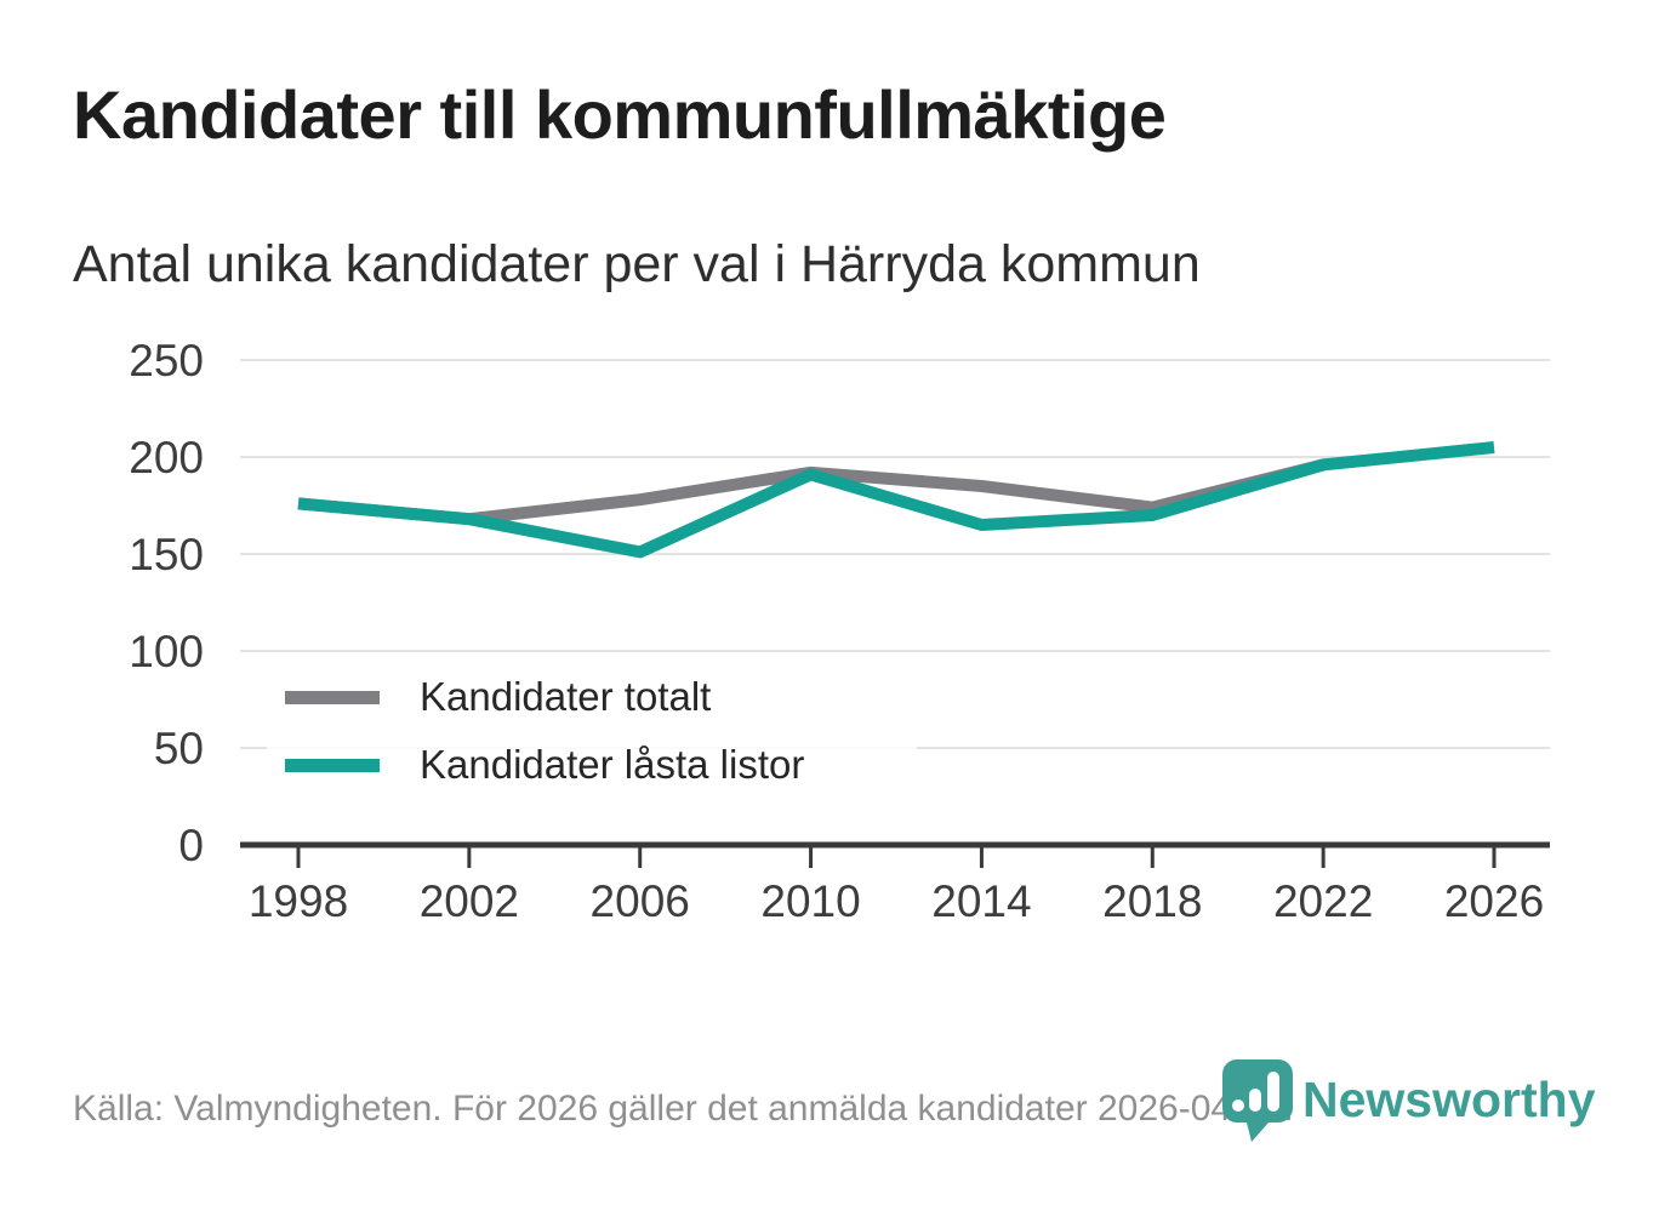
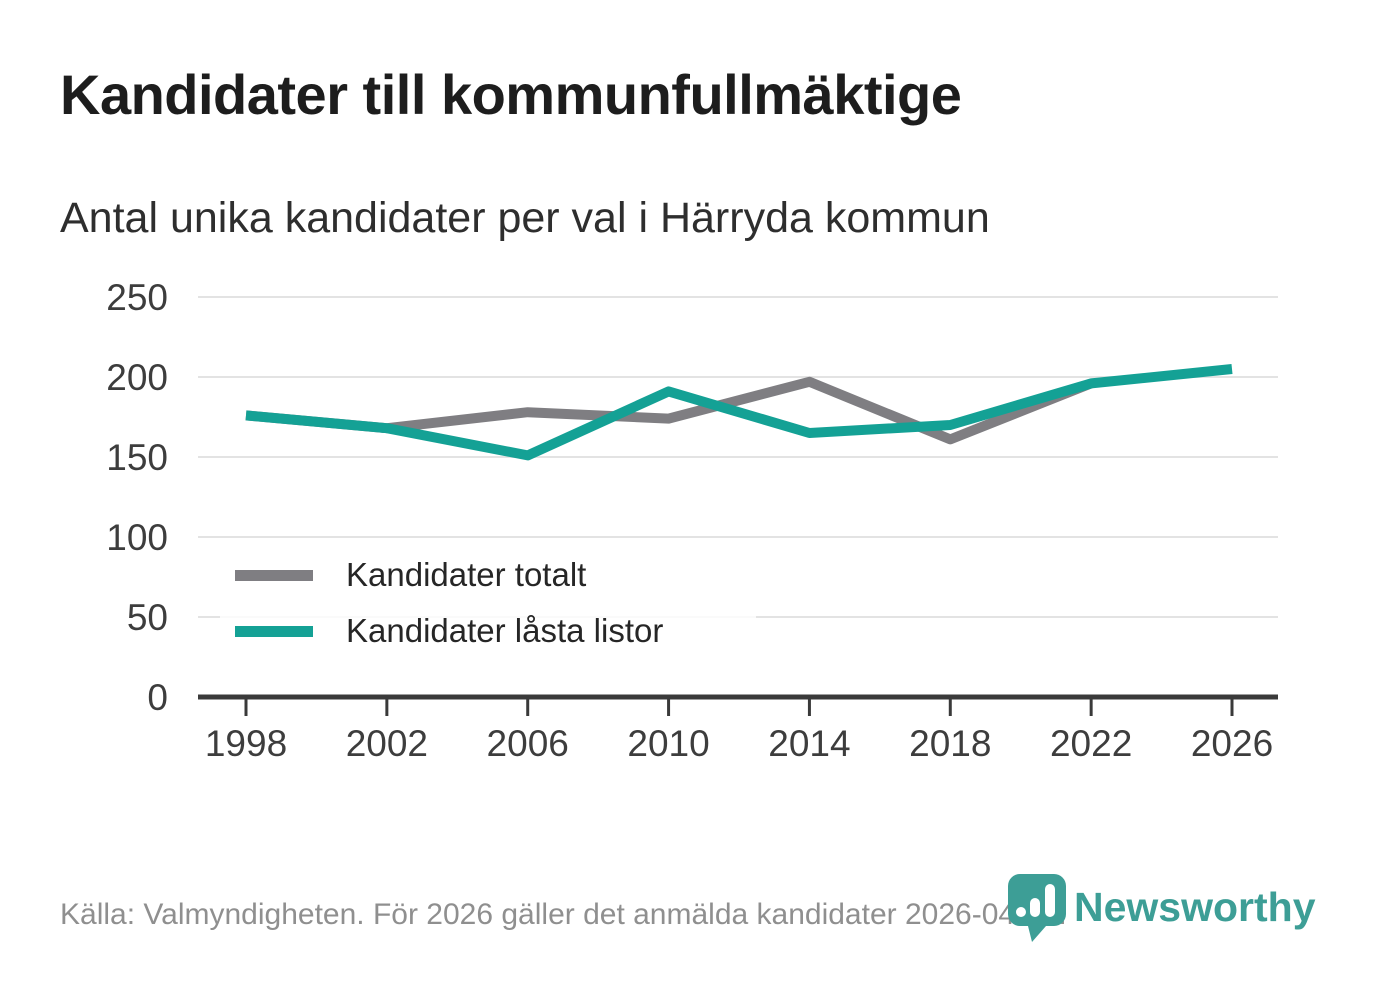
Kandidater totalt/2010: 192 -> 174
Kandidater totalt/2014: 185 -> 197
Kandidater totalt/2018: 174 -> 161
